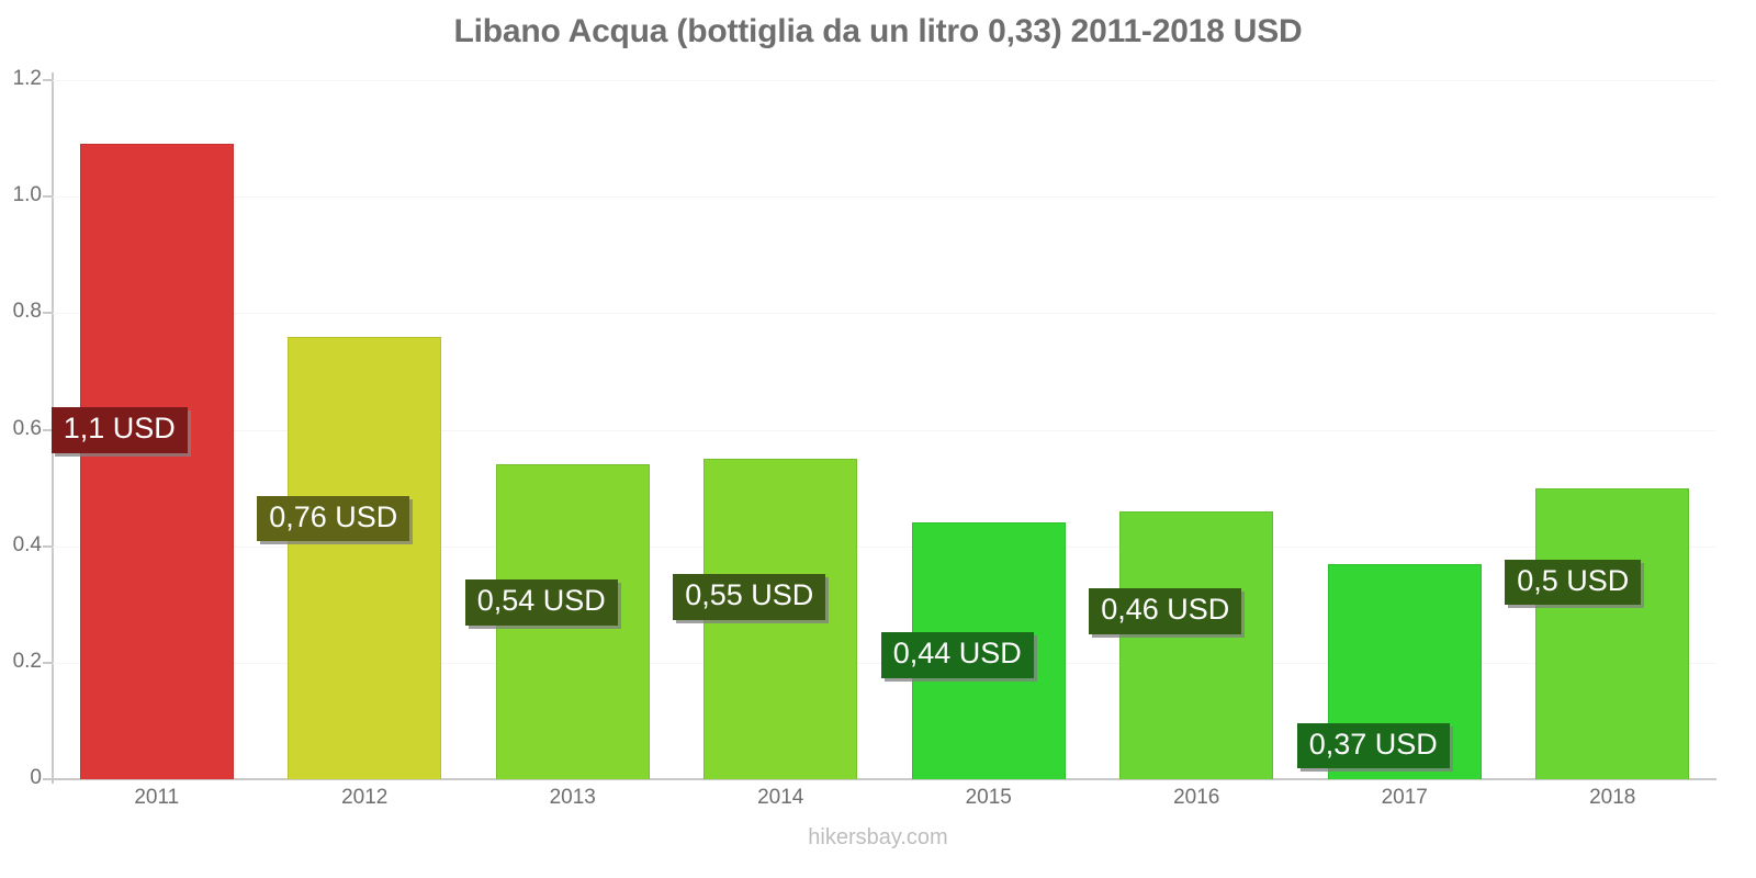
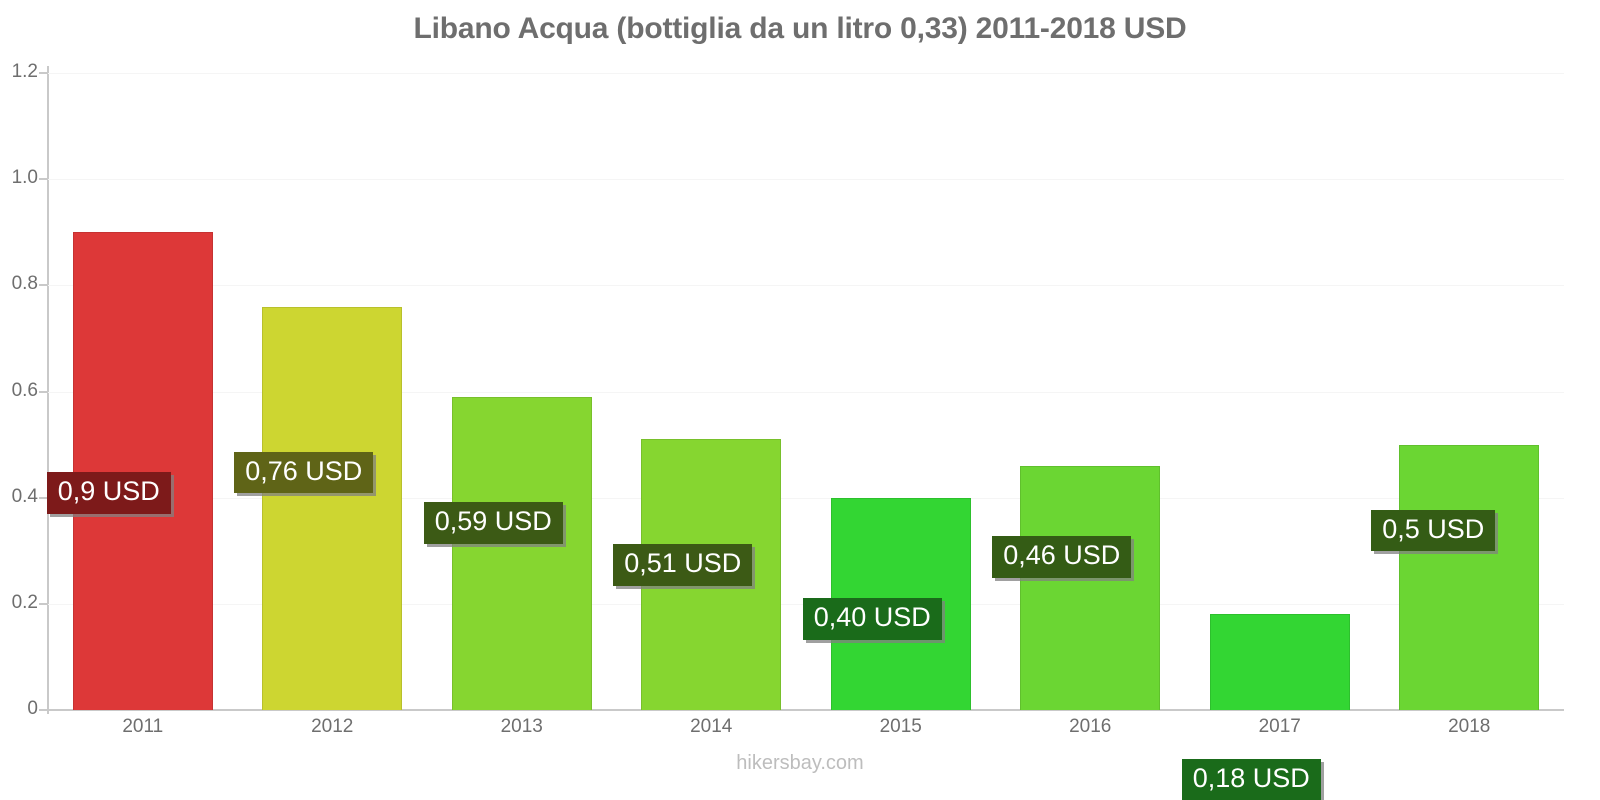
2011: 1,1 -> 0,9
2013: 0,54 -> 0,59
2014: 0,55 -> 0,51
2015: 0,44 -> 0,40
2017: 0,37 -> 0,18
